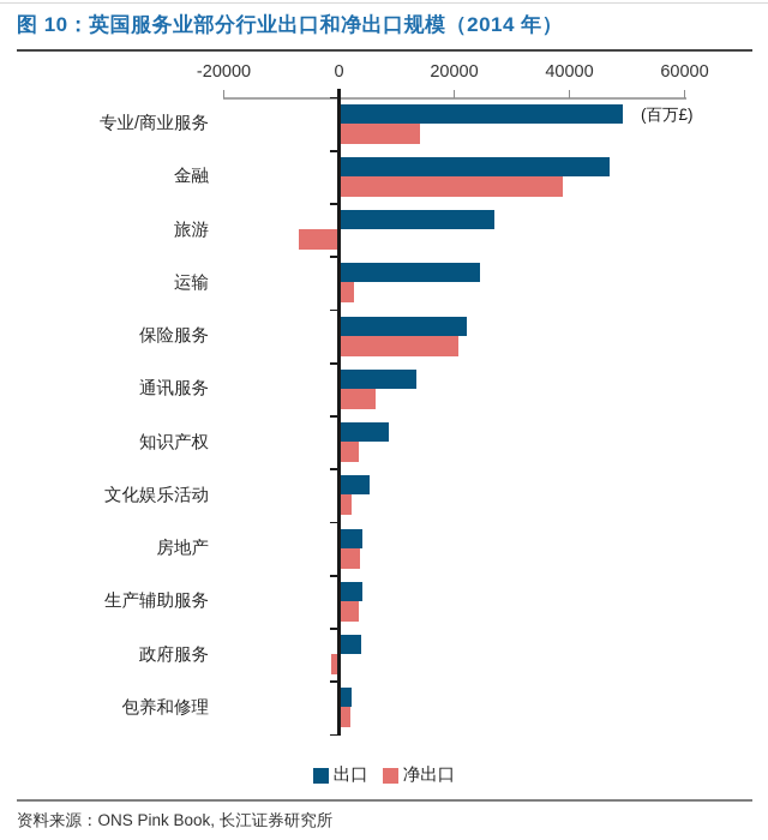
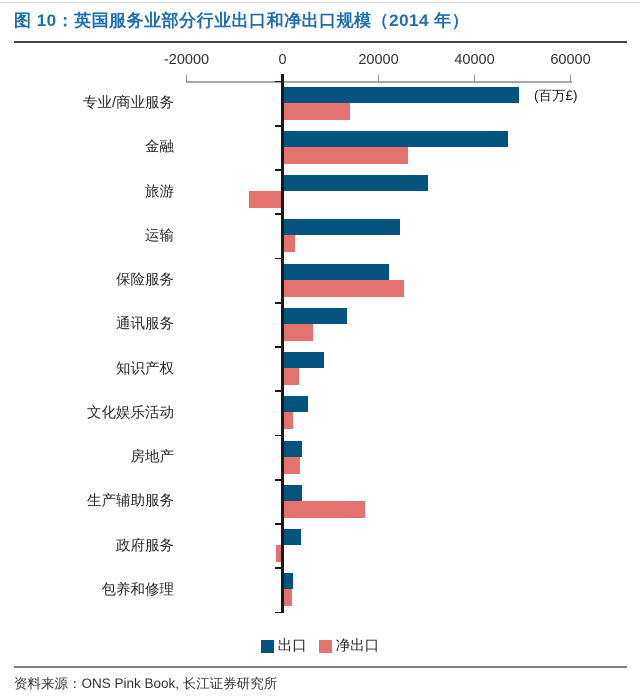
净出口/金融: 39000 -> 26000
出口/旅游: 27000 -> 30000
净出口/保险服务: 21000 -> 25000
净出口/生产辅助服务: 3000 -> 17000
